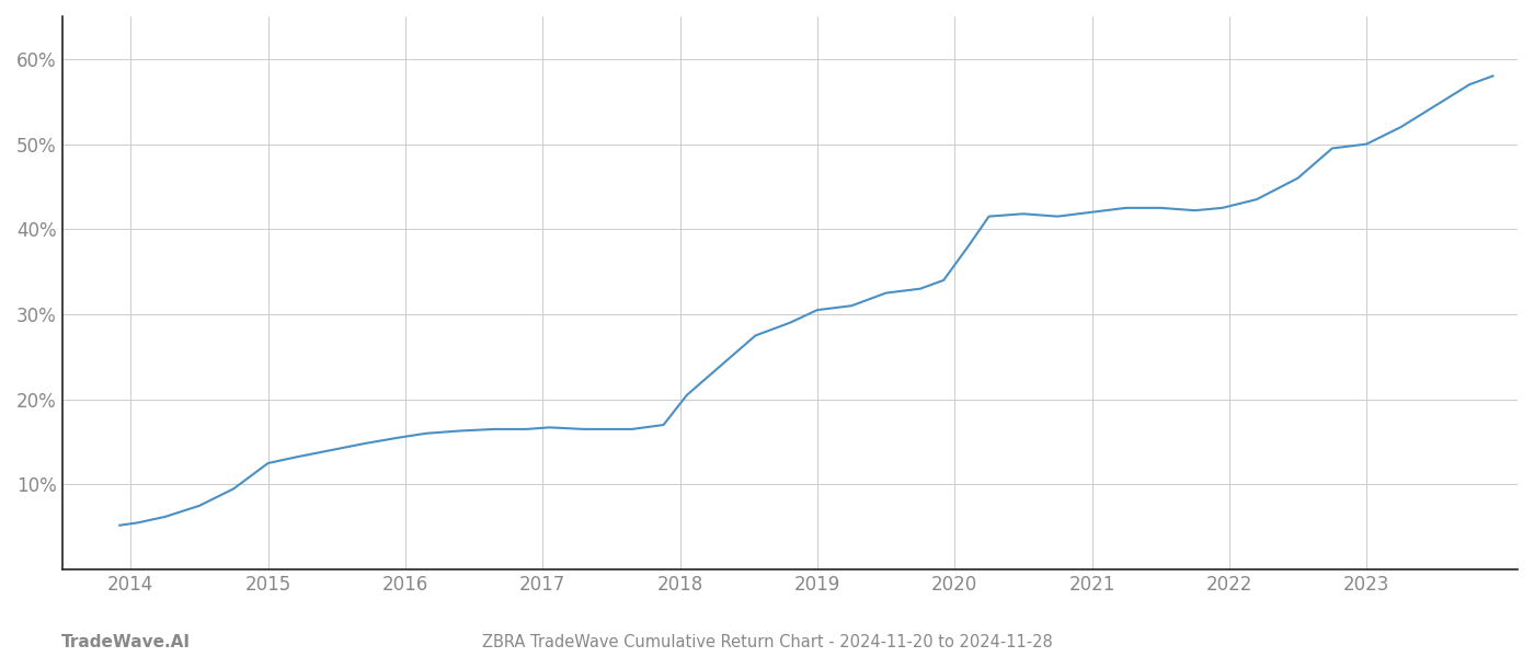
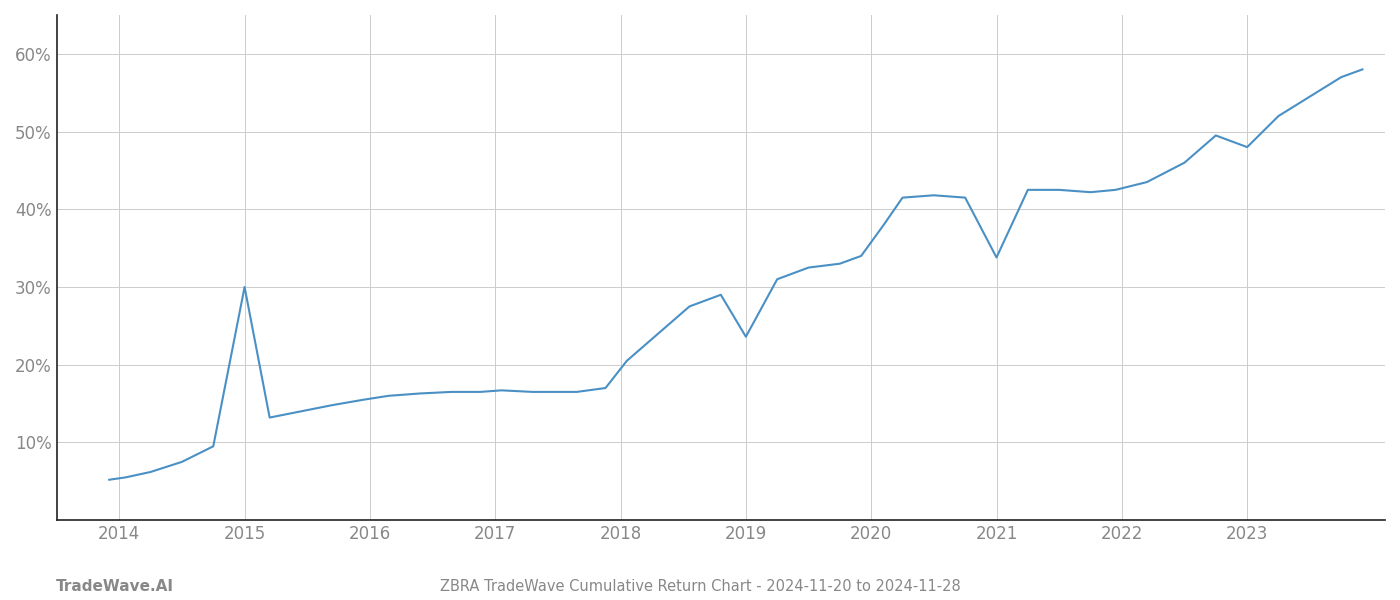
2015: 12.5% -> 30.0%
2019: 30.5% -> 23.6%
2021: 42.0% -> 33.8%
2023: 50.0% -> 48.0%
